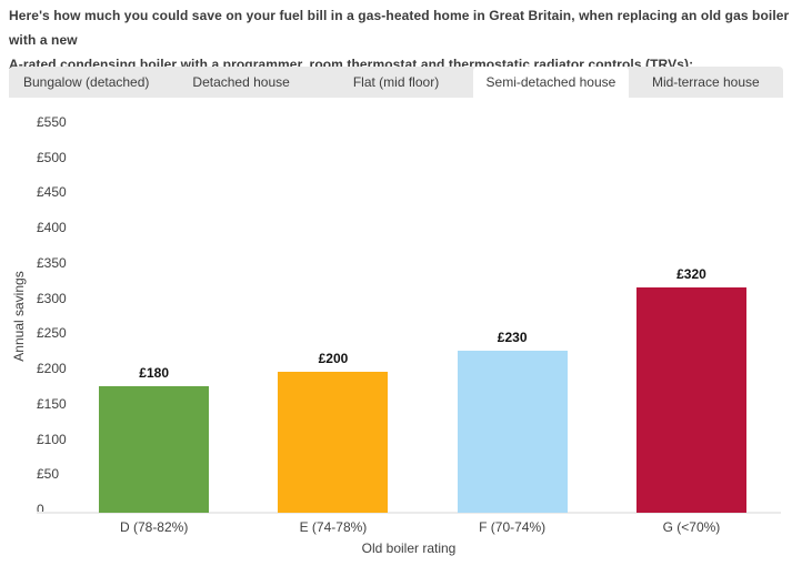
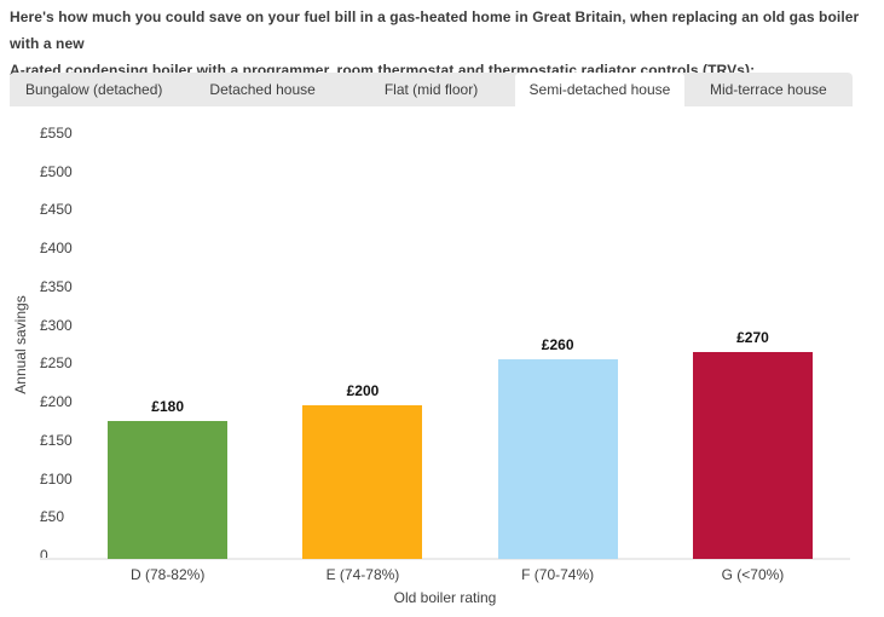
F (70-74%): £230 -> £260
G (<70%): £320 -> £270
